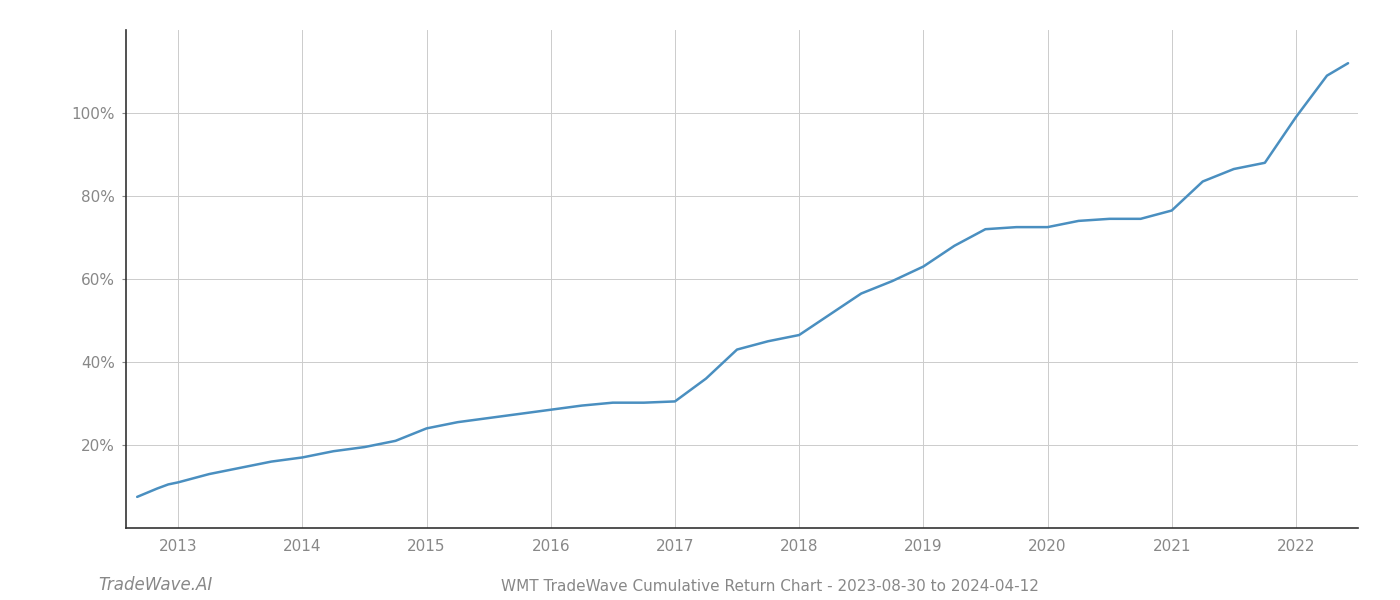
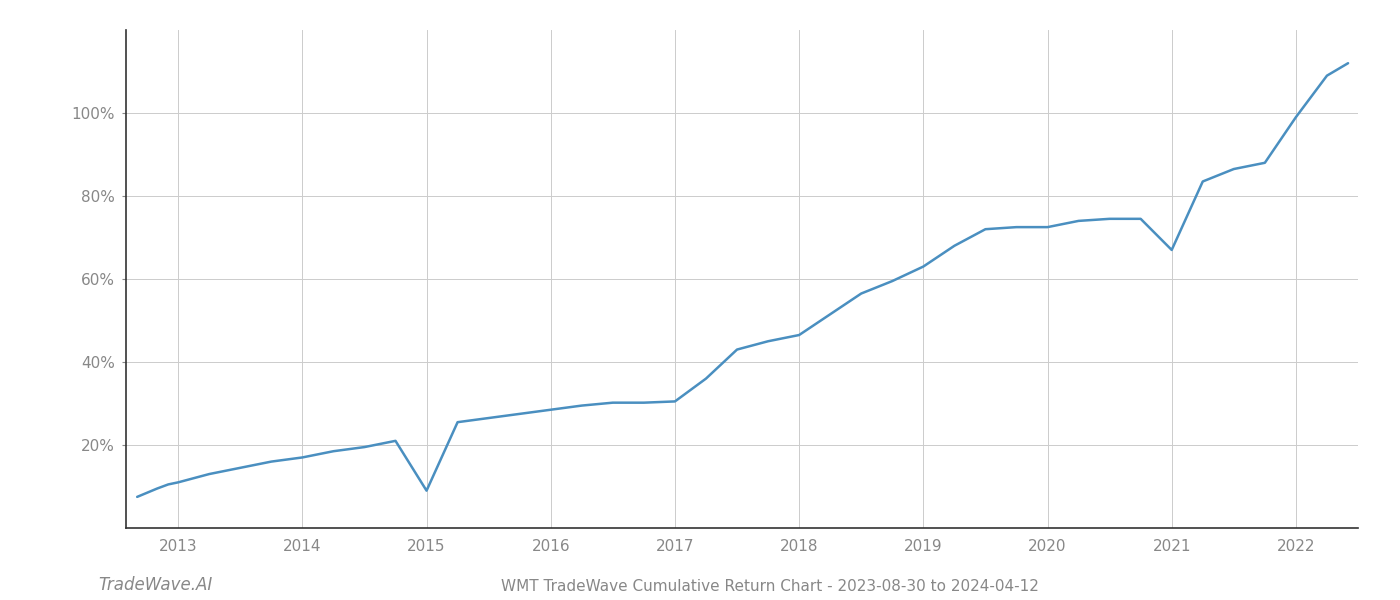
2015: 24.0% -> 9.0%
2021: 76.5% -> 67.0%
